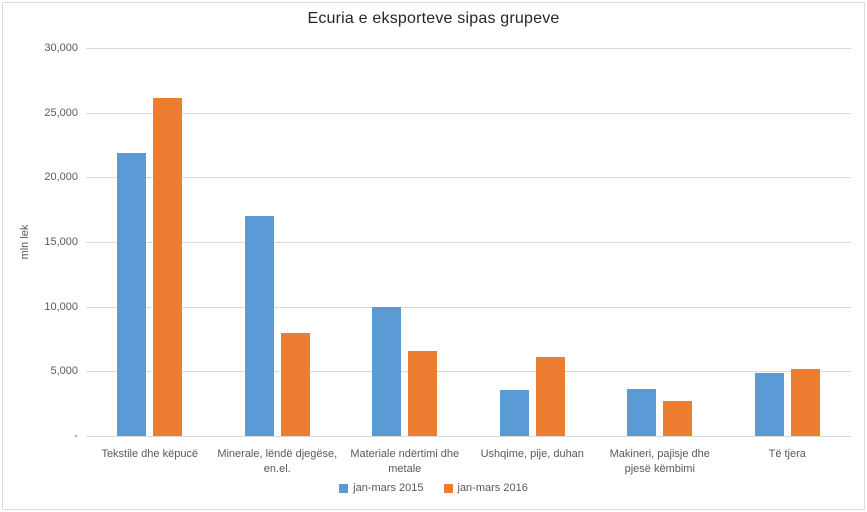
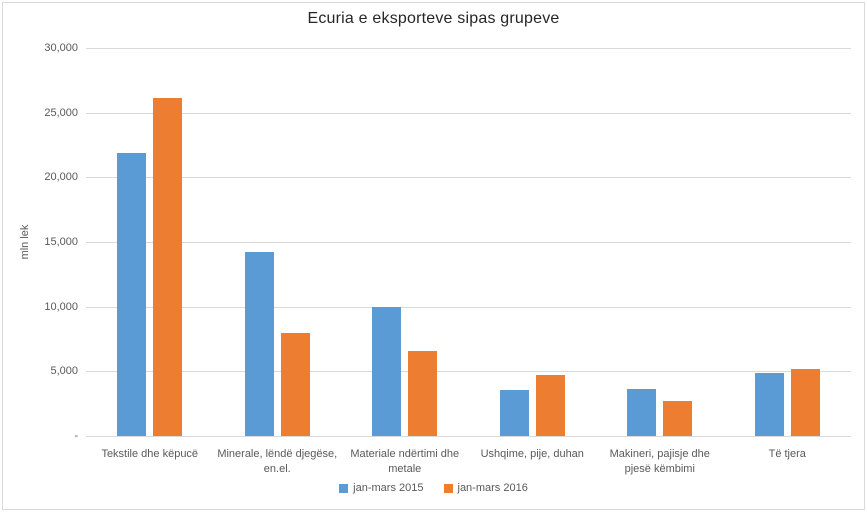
jan-mars 2015/Minerale, lëndë djegëse, en.el.: 17000 -> 14200
jan-mars 2016/Ushqime, pije, duhan: 6100 -> 4700
